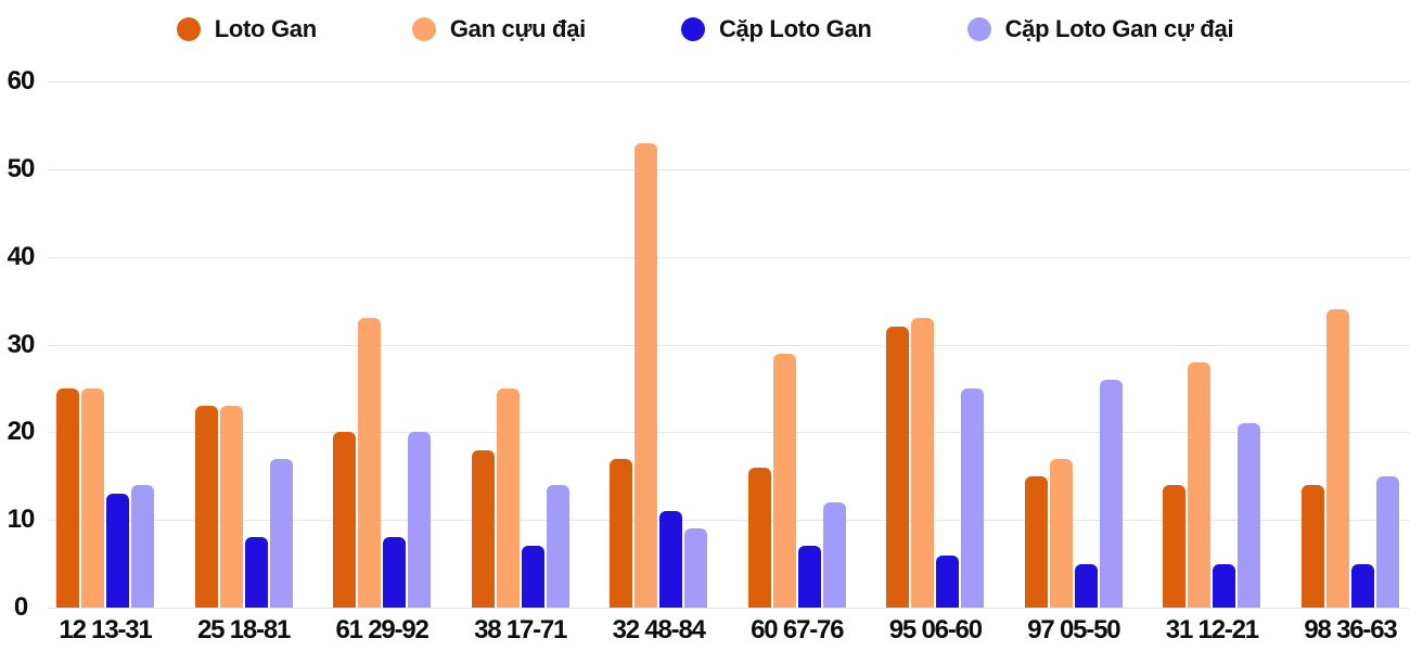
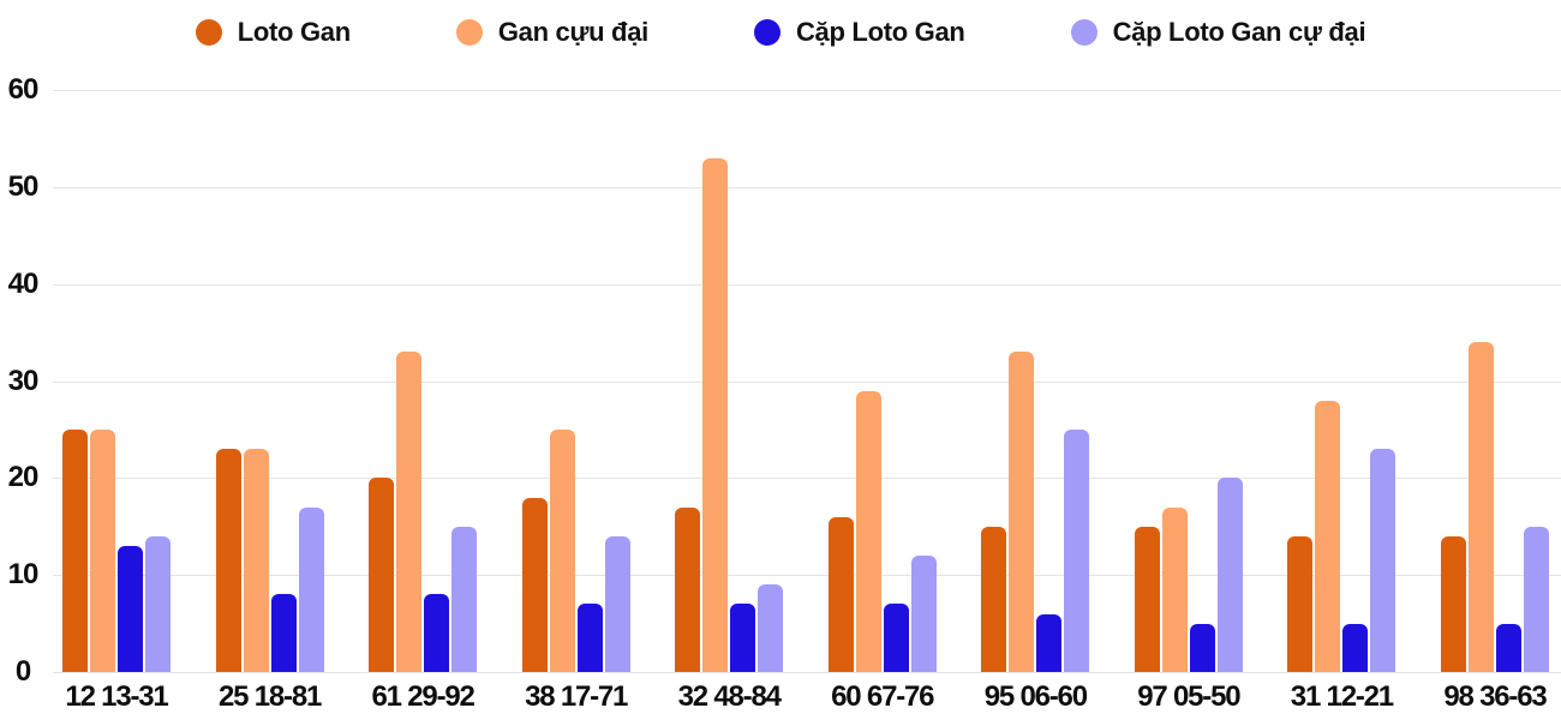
Cặp Loto Gan cự đại/61 29-92: 20 -> 15
Cặp Loto Gan/32 48-84: 11 -> 7
Loto Gan/95 06-60: 32 -> 15
Cặp Loto Gan cự đại/97 05-50: 26 -> 20
Cặp Loto Gan cự đại/31 12-21: 21 -> 23
